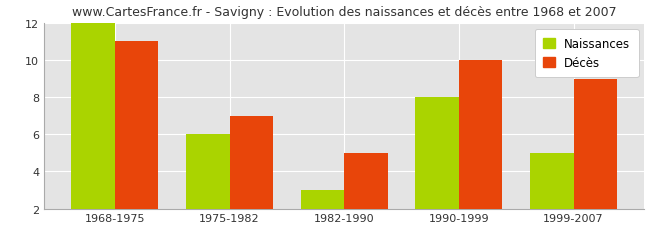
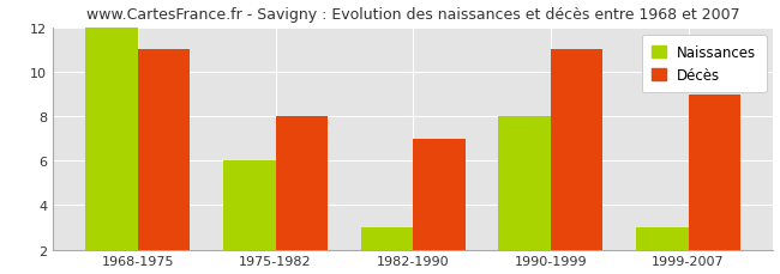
Décès/1975-1982: 7 -> 8
Décès/1982-1990: 5 -> 7
Décès/1990-1999: 10 -> 11
Naissances/1999-2007: 5 -> 3
